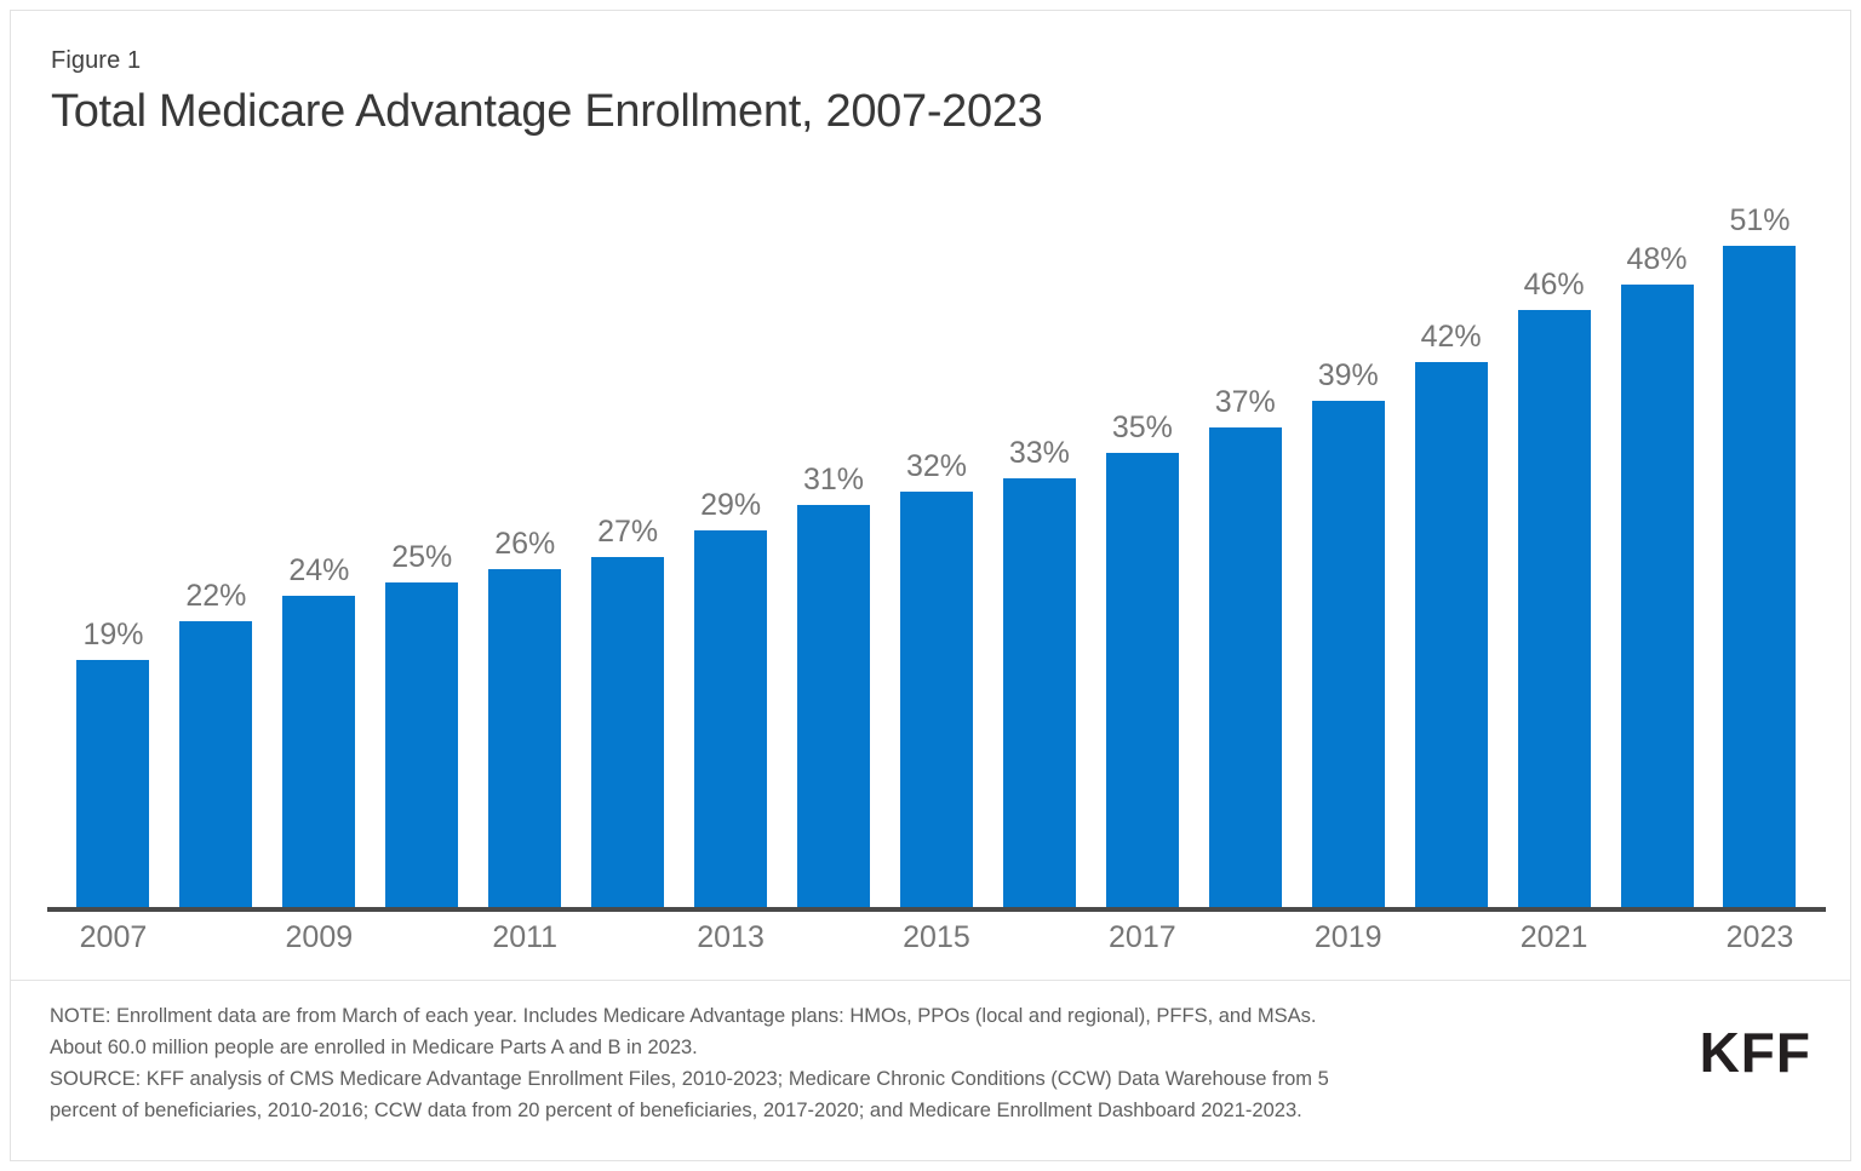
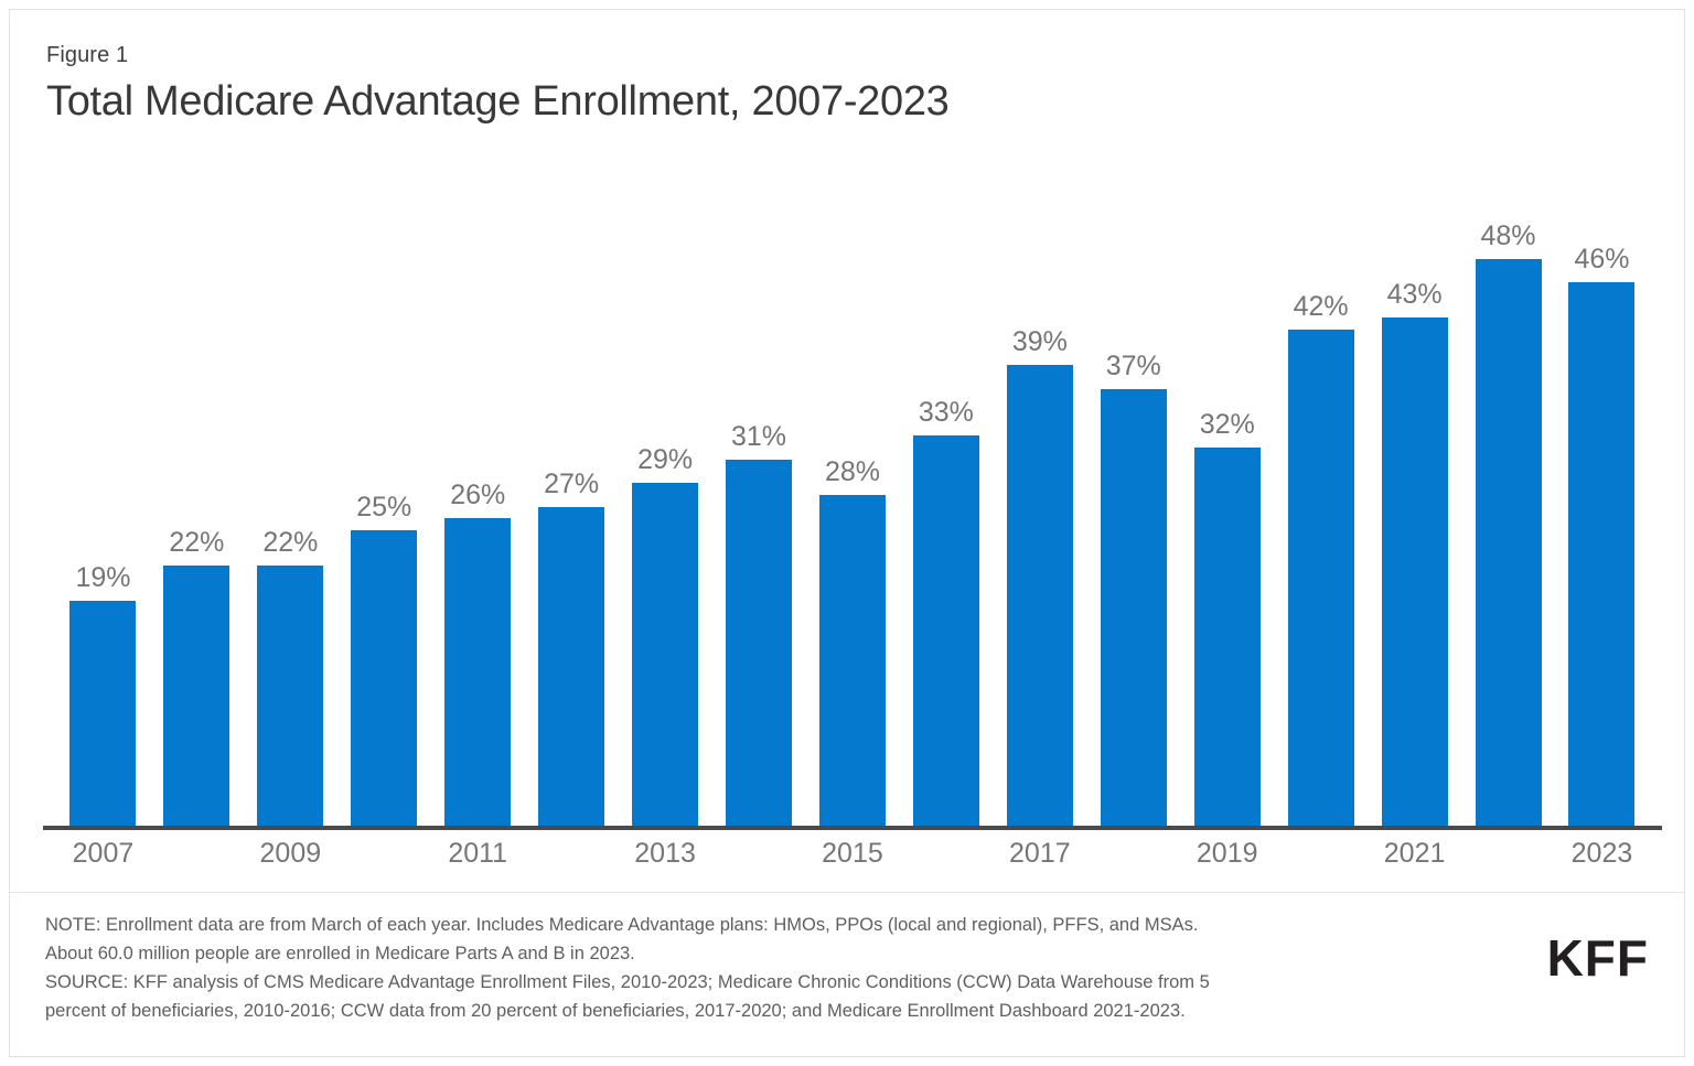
2009: 24% -> 22%
2015: 32% -> 28%
2017: 35% -> 39%
2019: 39% -> 32%
2021: 46% -> 43%
2023: 51% -> 46%
